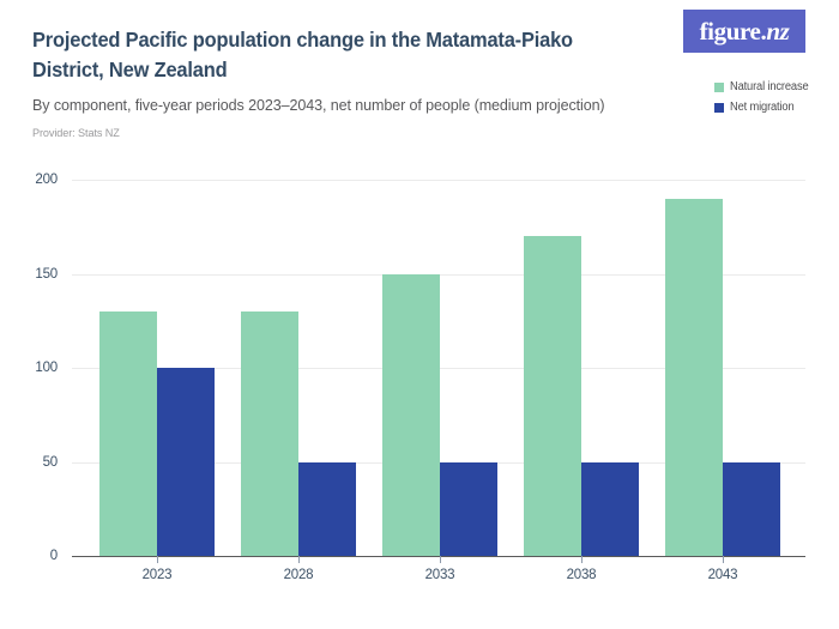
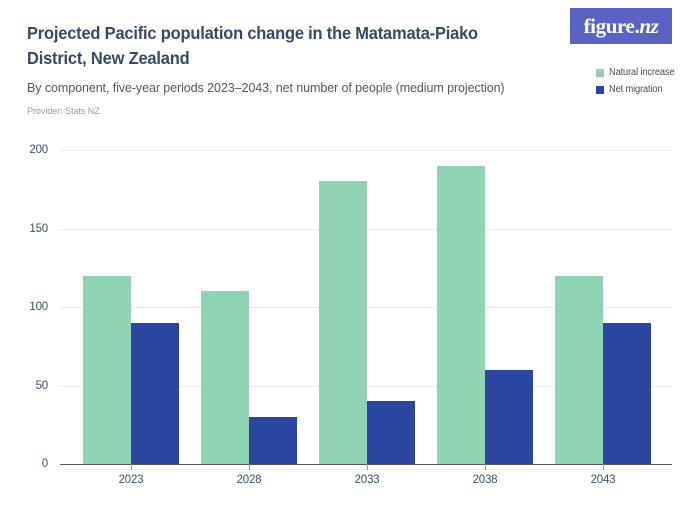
Natural increase/2023: 130 -> 120
Net migration/2023: 100 -> 90
Natural increase/2028: 130 -> 110
Net migration/2028: 50 -> 30
Natural increase/2033: 150 -> 180
Net migration/2033: 50 -> 40
Natural increase/2038: 170 -> 190
Net migration/2038: 50 -> 60
Natural increase/2043: 190 -> 120
Net migration/2043: 50 -> 90
